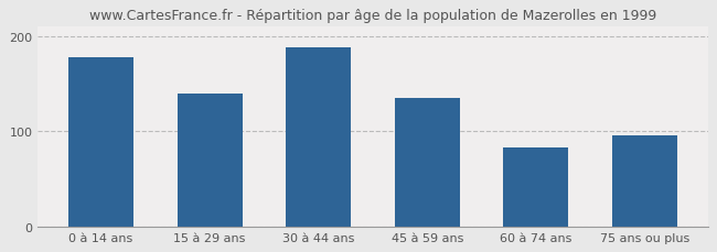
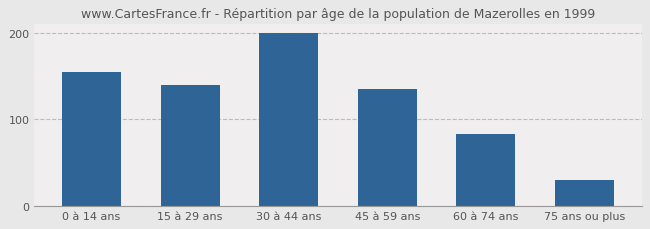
0 à 14 ans: 178 -> 155
30 à 44 ans: 188 -> 200
75 ans ou plus: 96 -> 30
